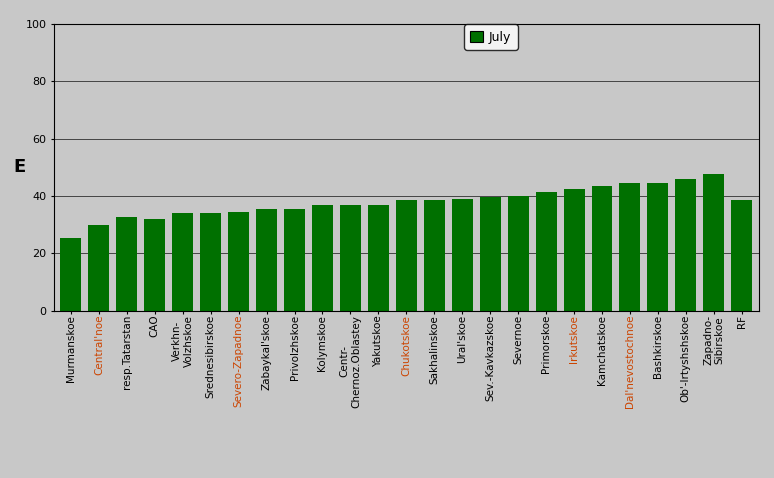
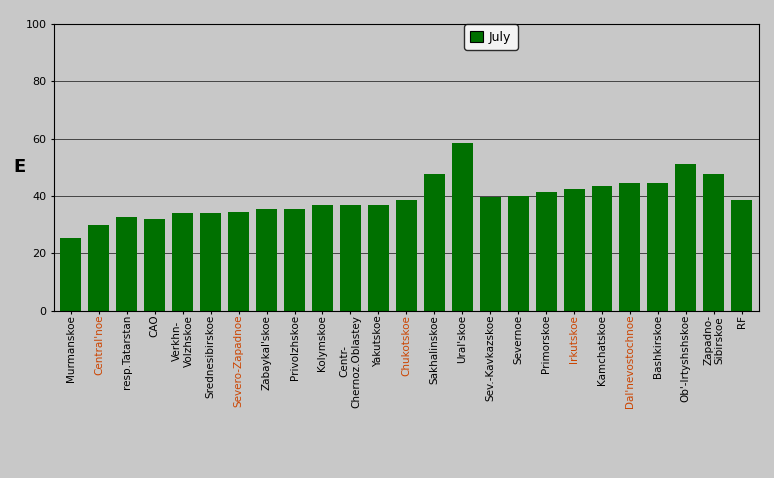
Sakhalinskoe: 38.5 -> 47.5
Ural'skoe: 39.0 -> 58.5
Ob'-Irtyshshskoe: 46.0 -> 51.0
